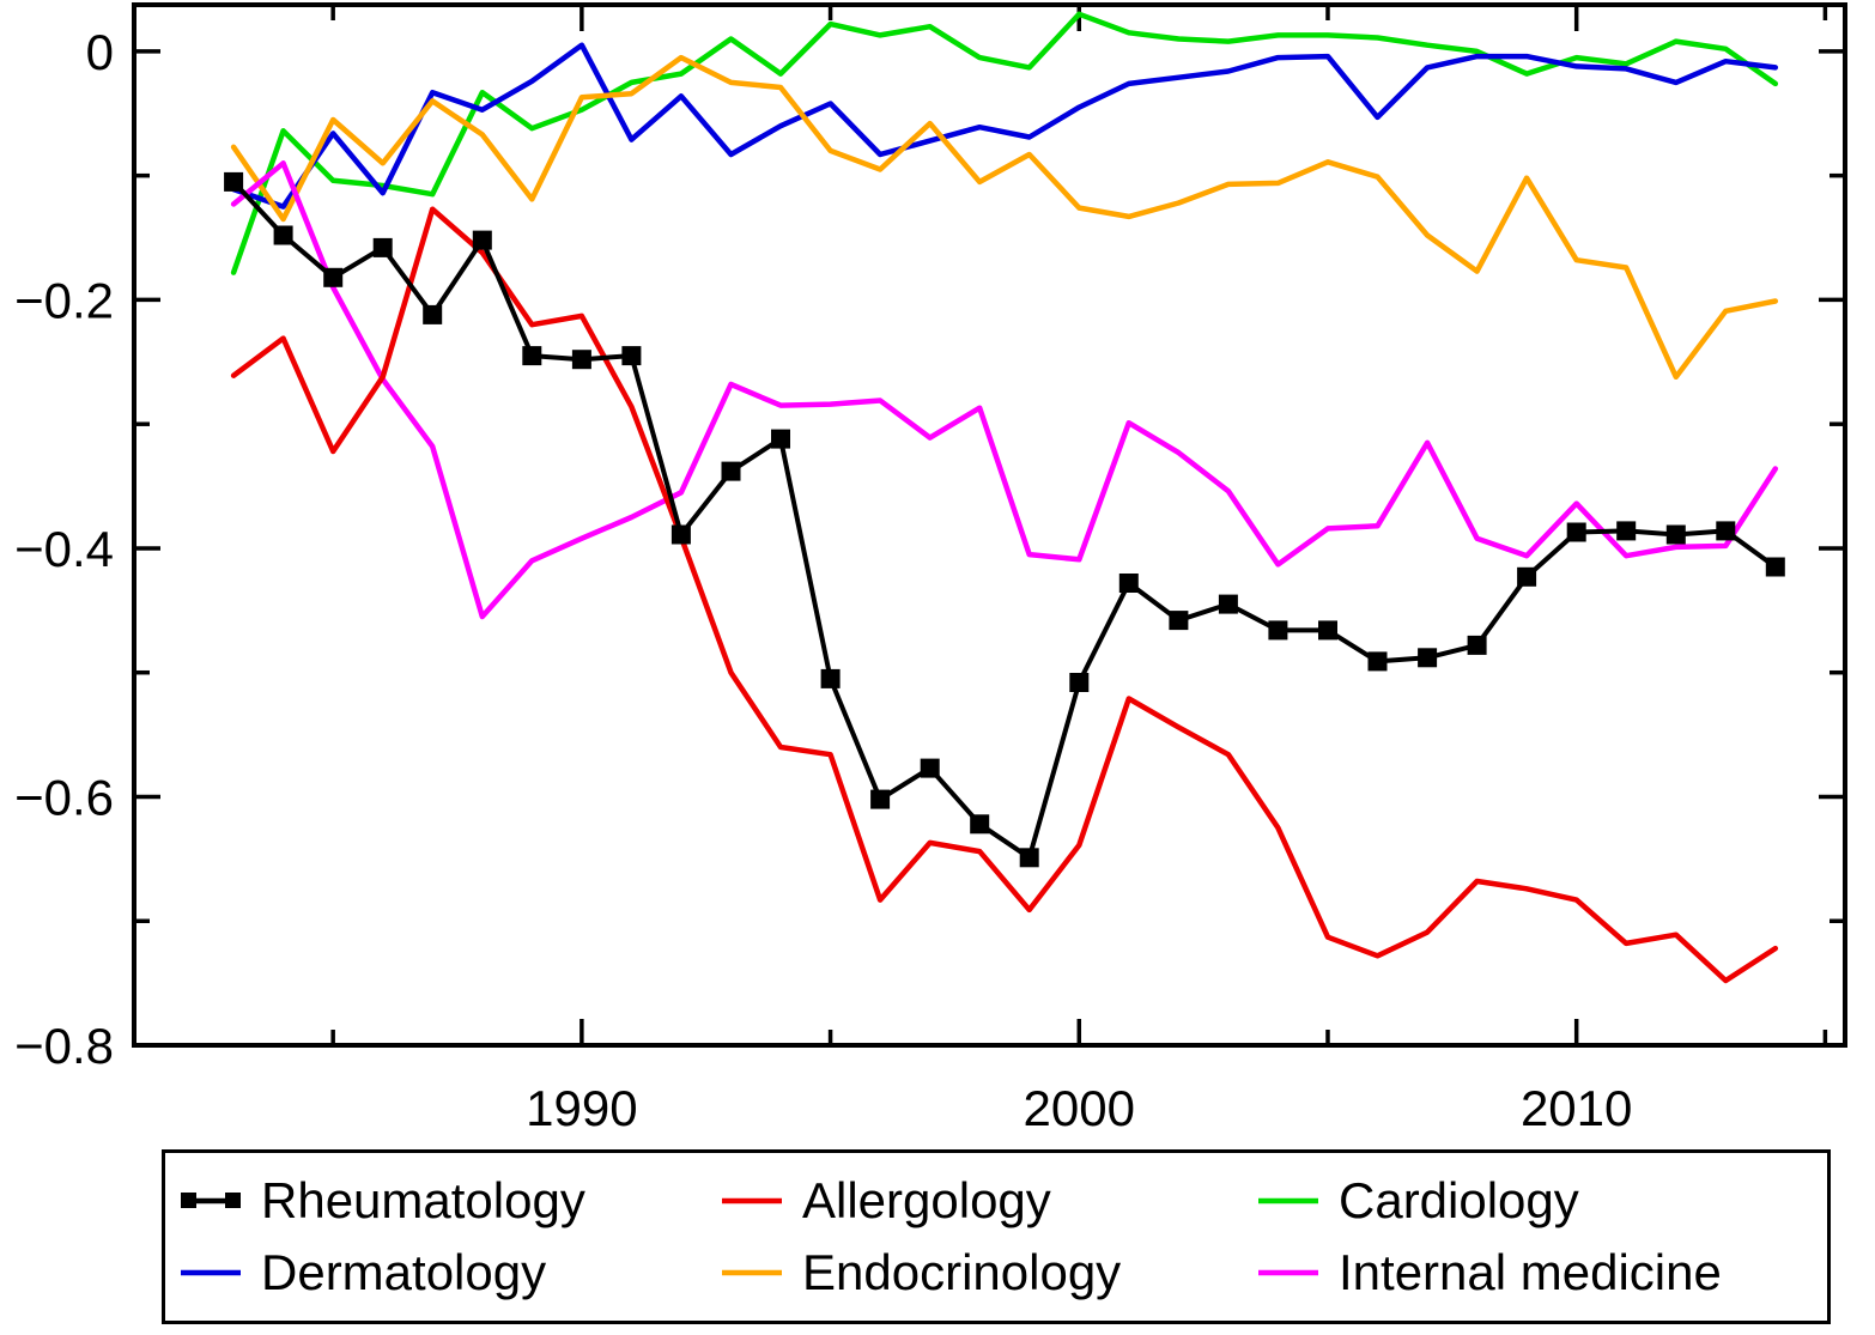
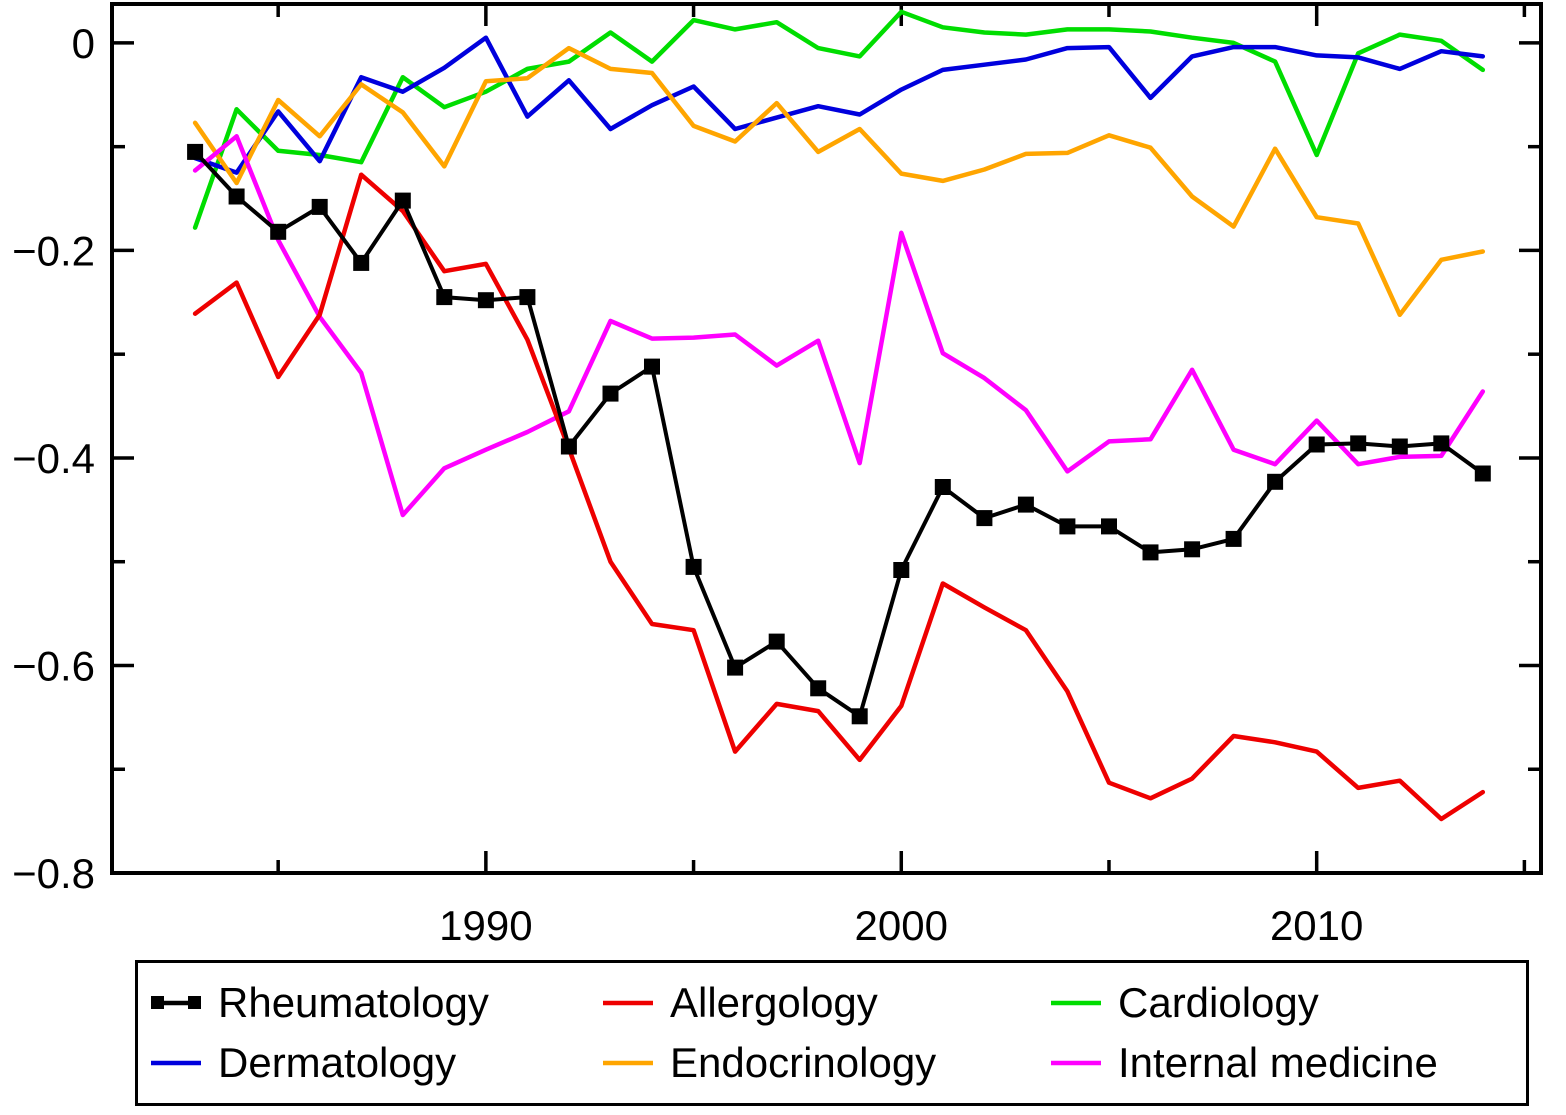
Internal medicine/2000: -0.409 -> -0.183
Cardiology/2010: -0.005 -> -0.108
